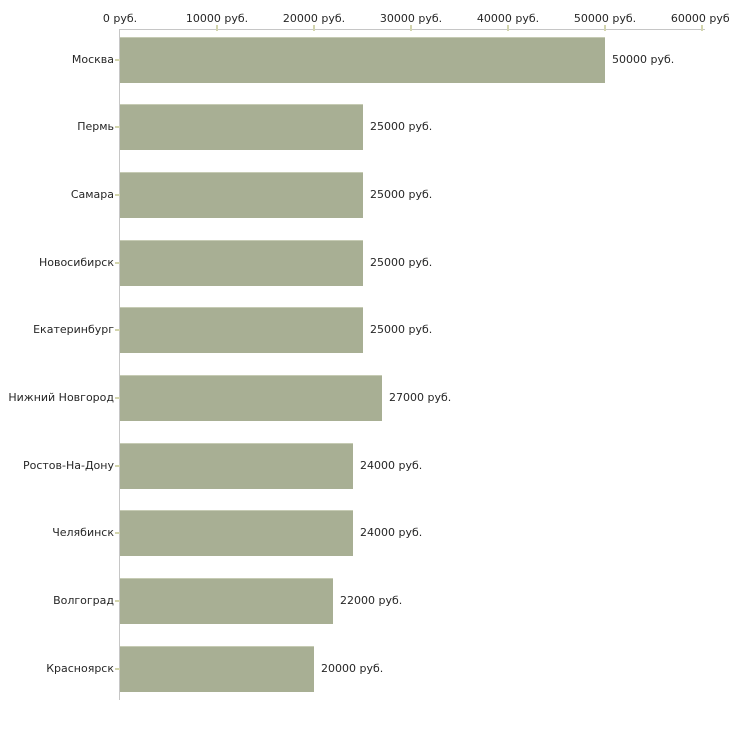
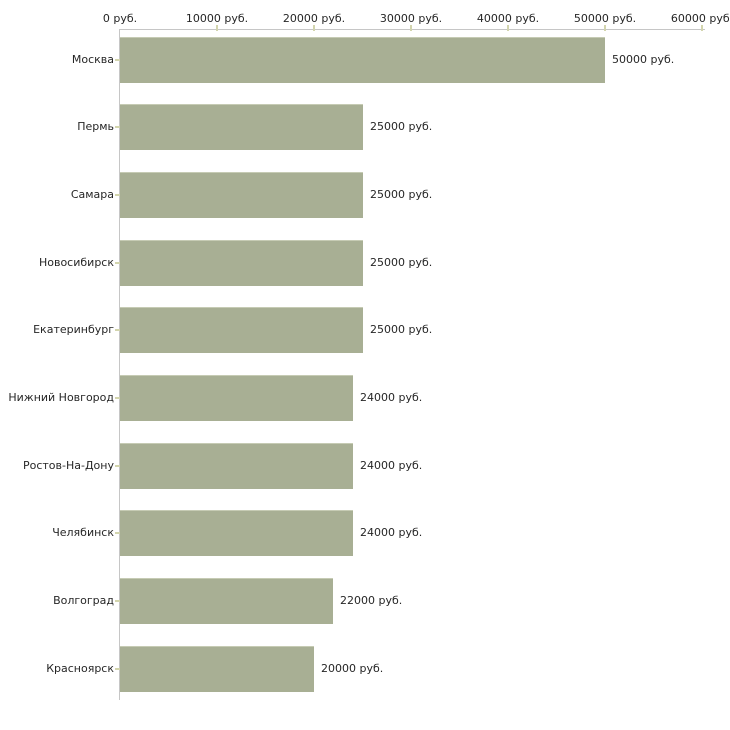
Нижний Новгород: 27000 -> 24000
